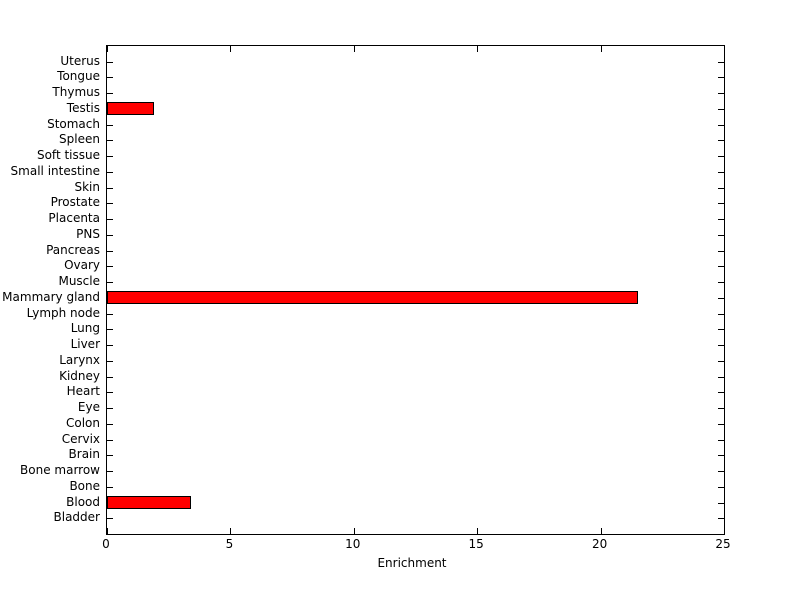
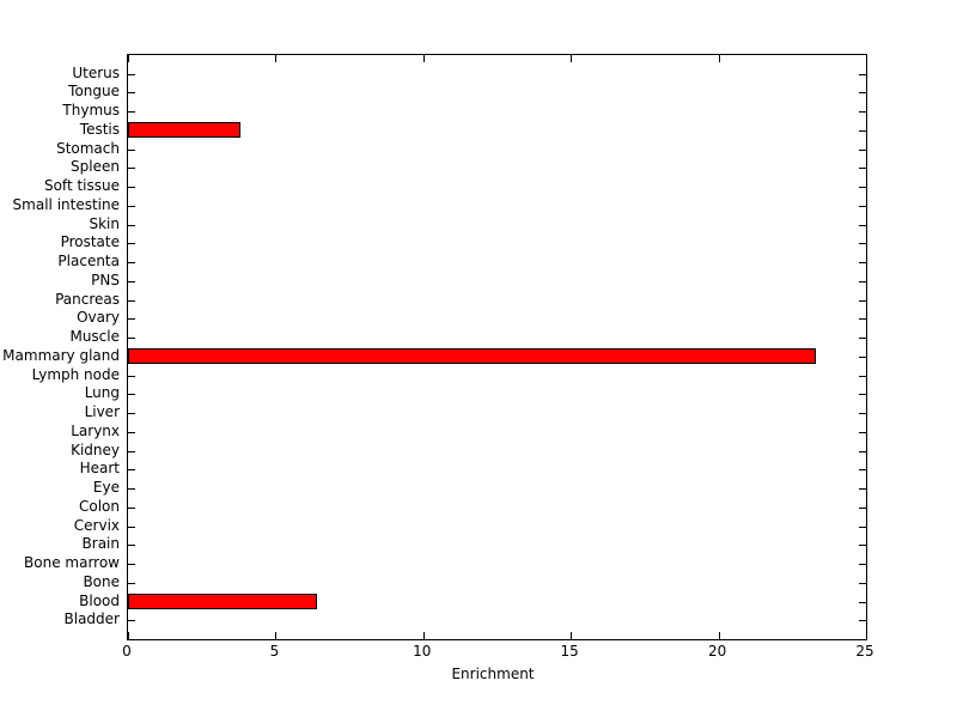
Blood: 3.4 -> 6.4
Mammary gland: 21.5 -> 23.3
Testis: 1.9 -> 3.8
